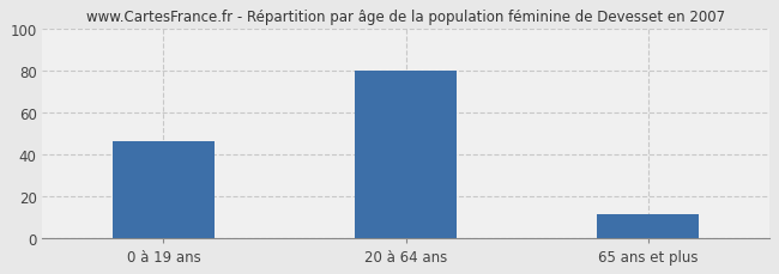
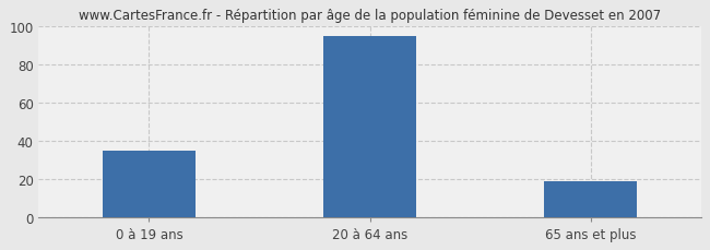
0 à 19 ans: 46 -> 35
20 à 64 ans: 80 -> 95
65 ans et plus: 11 -> 19
